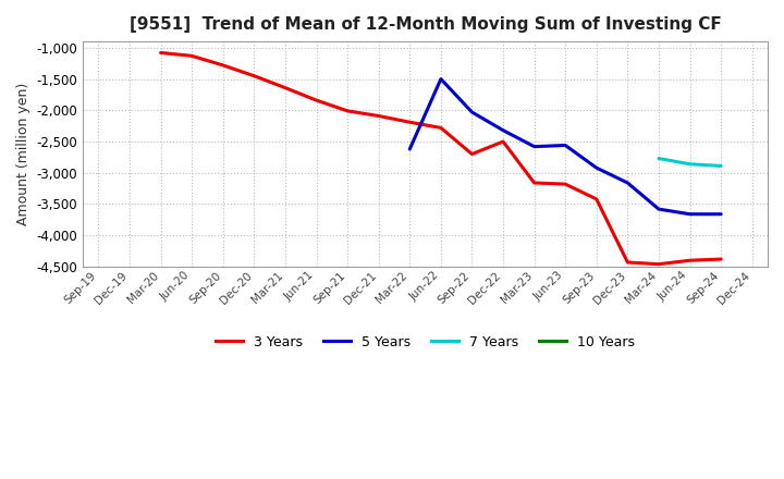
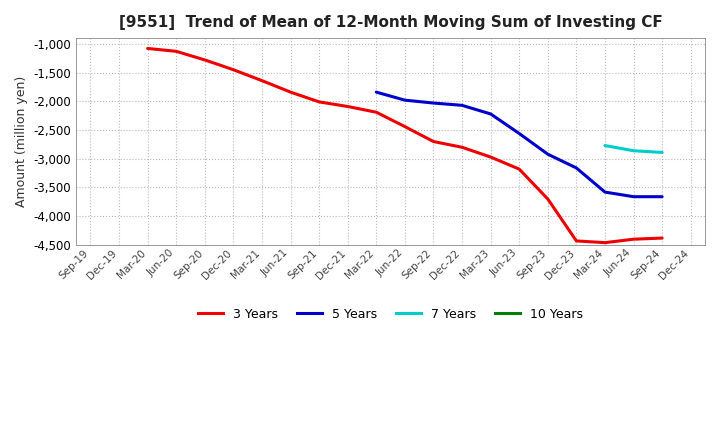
5 Years/Mar-22: -2,620 -> -1,840
3 Years/Jun-22: -2,280 -> -2,440
5 Years/Jun-22: -1,500 -> -1,980
3 Years/Dec-22: -2,500 -> -2,800
5 Years/Dec-22: -2,320 -> -2,070
3 Years/Mar-23: -3,160 -> -2,970
5 Years/Mar-23: -2,580 -> -2,220
3 Years/Sep-23: -3,420 -> -3,700
